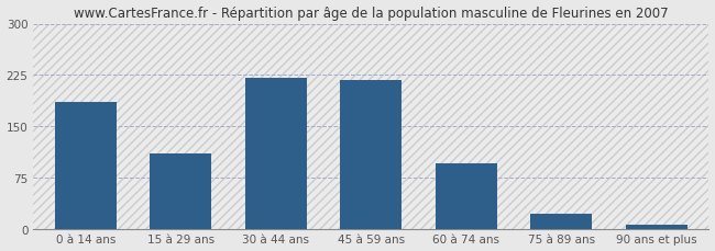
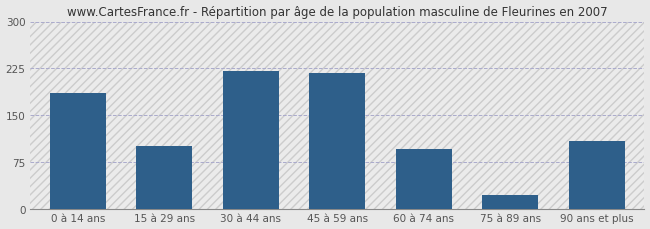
15 à 29 ans: 110 -> 100
90 ans et plus: 5 -> 108
